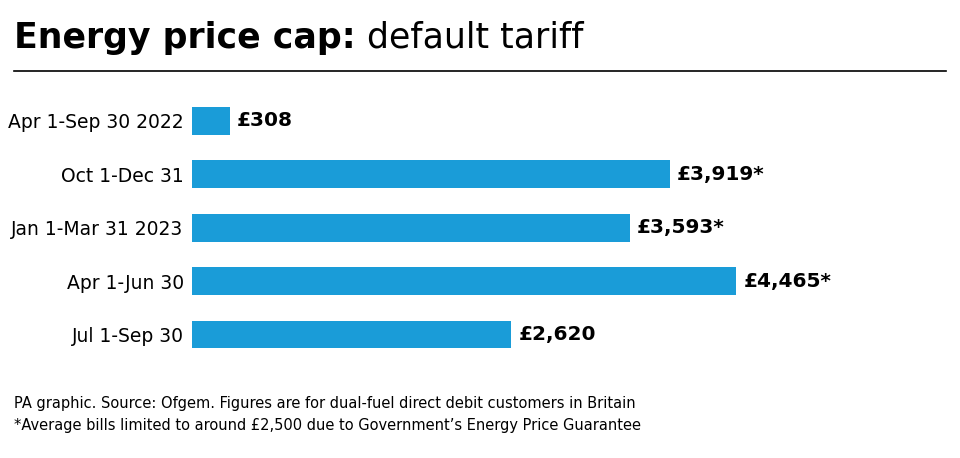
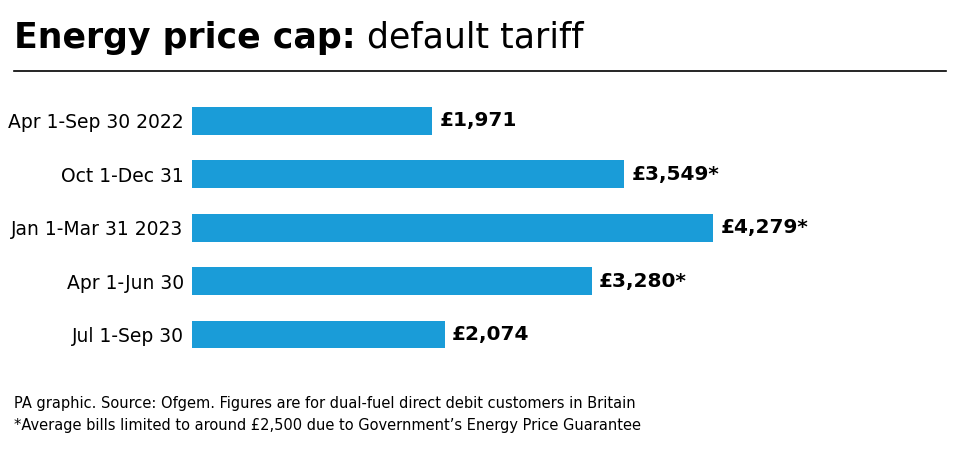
Apr 1-Sep 30 2022: £308 -> £1,971
Oct 1-Dec 31: £3,919* -> £3,549*
Jan 1-Mar 31 2023: £3,593* -> £4,279*
Apr 1-Jun 30: £4,465* -> £3,280*
Jul 1-Sep 30: £2,620 -> £2,074
